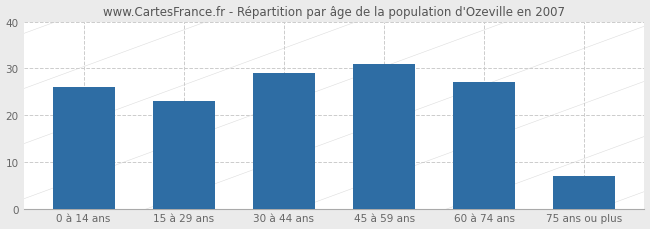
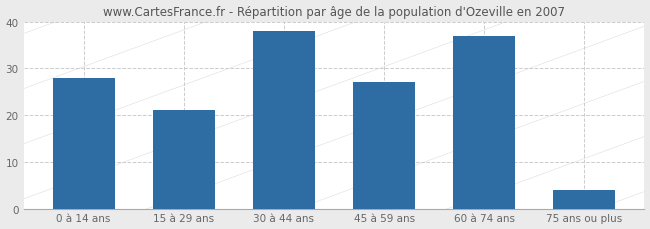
0 à 14 ans: 26 -> 28
15 à 29 ans: 23 -> 21
30 à 44 ans: 29 -> 38
45 à 59 ans: 31 -> 27
60 à 74 ans: 27 -> 37
75 ans ou plus: 7 -> 4
